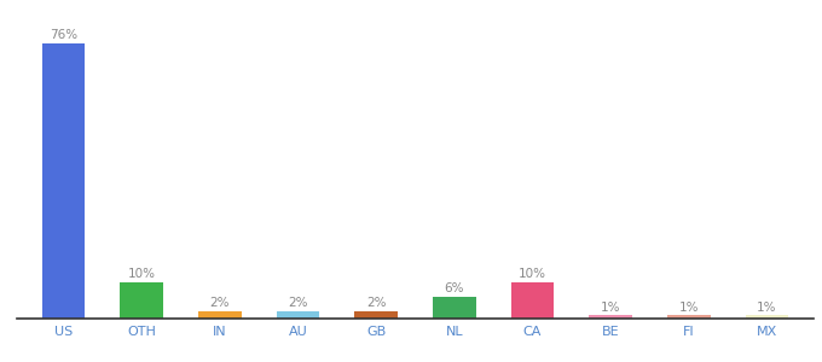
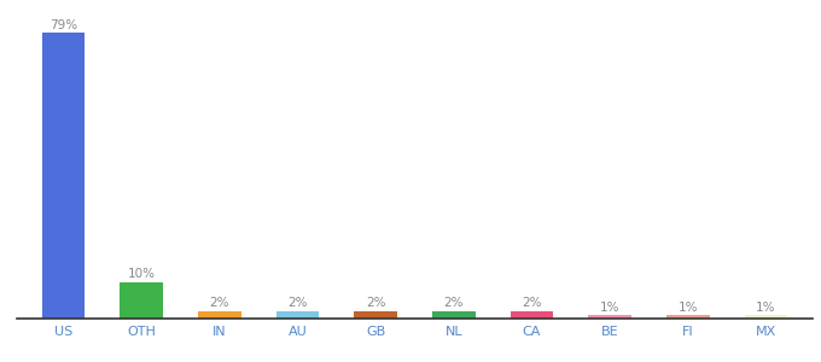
US: 76% -> 79%
NL: 6% -> 2%
CA: 10% -> 2%
